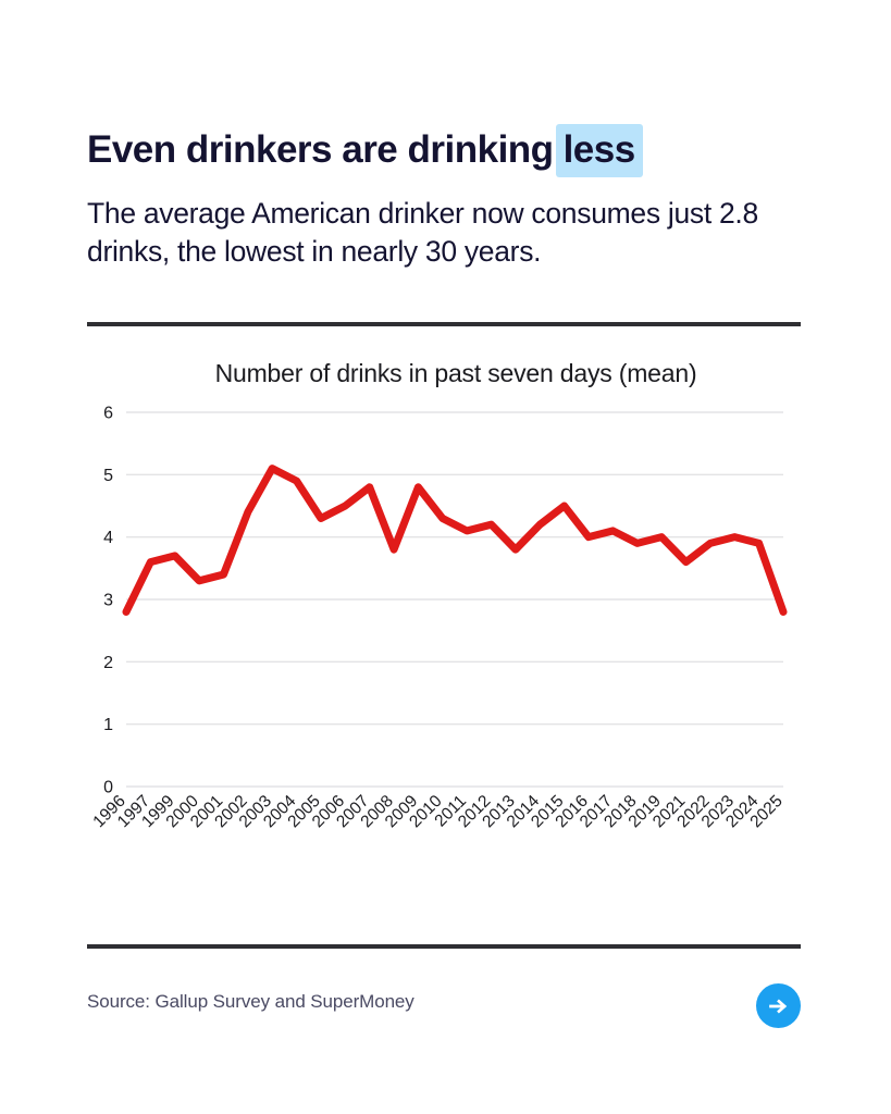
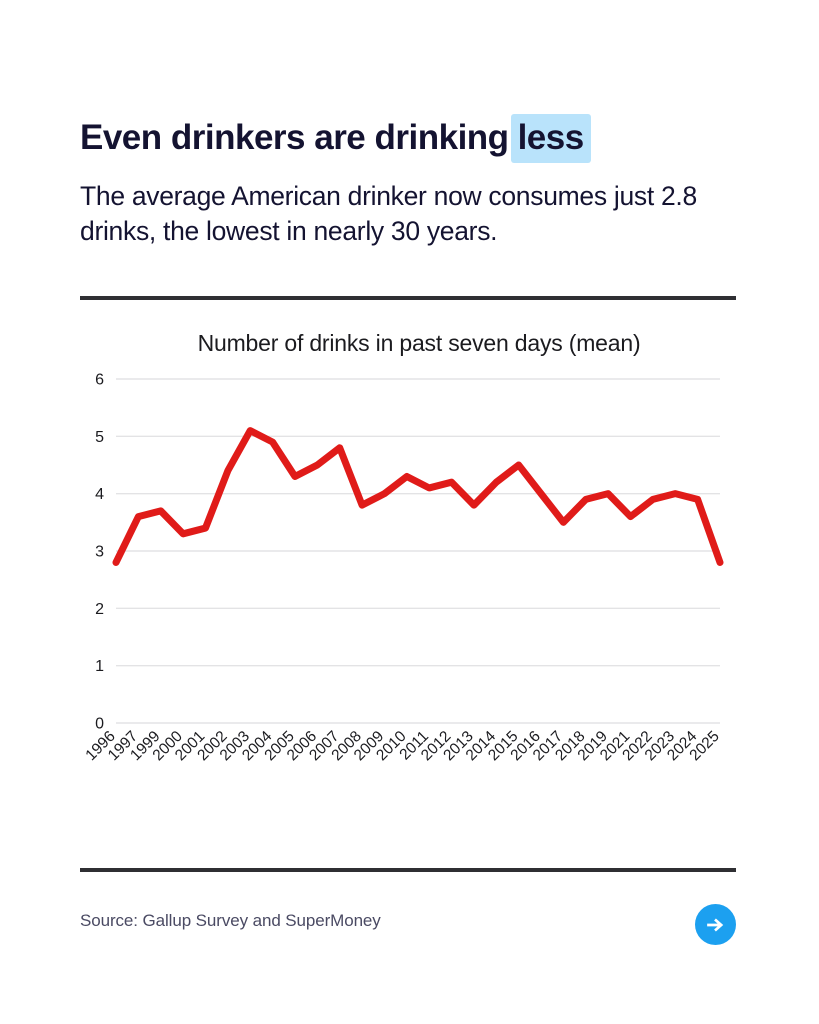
2009: 4.8 -> 4.0
2017: 4.1 -> 3.5
